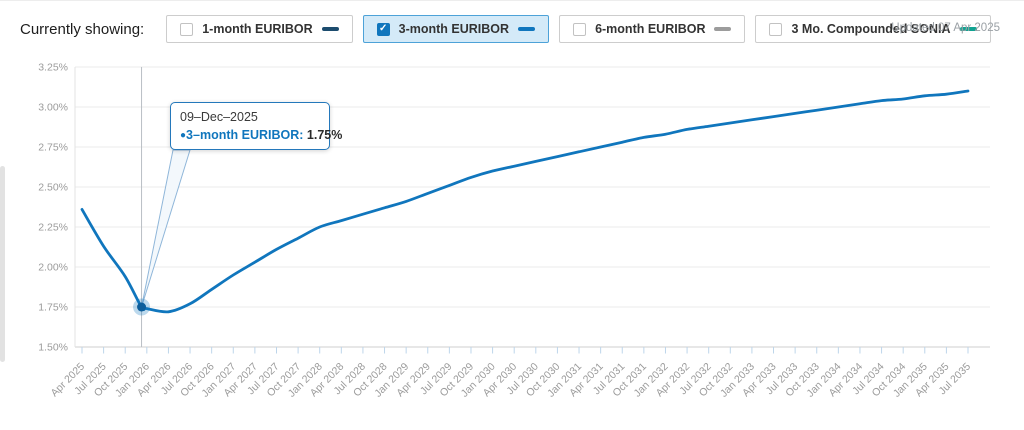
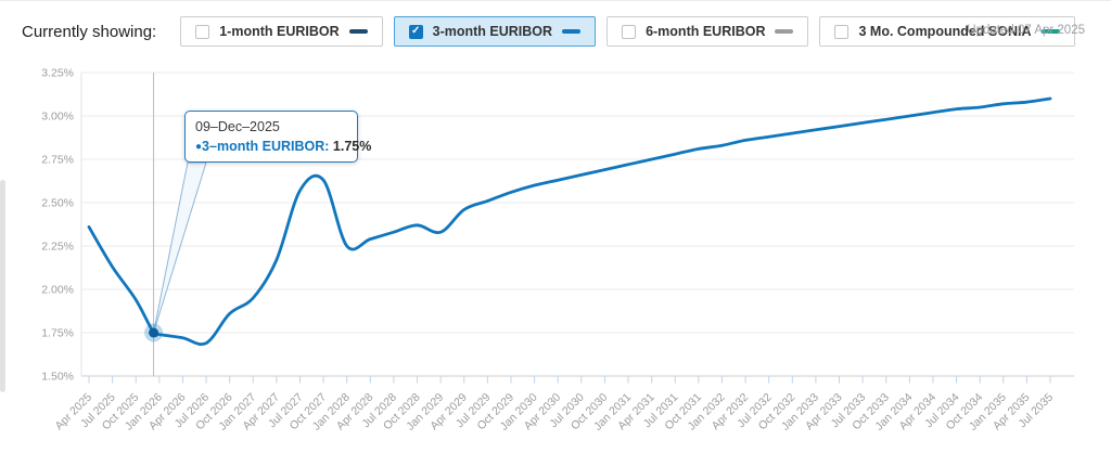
Jul 2026: 1.77% -> 1.69%
Apr 2027: 2.03% -> 2.17%
Jul 2027: 2.11% -> 2.57%
Oct 2027: 2.18% -> 2.63%
Jan 2029: 2.41% -> 2.33%
